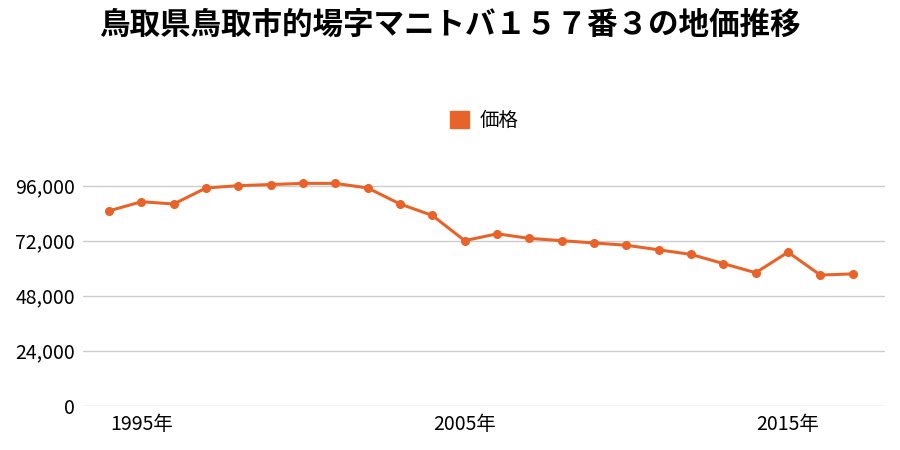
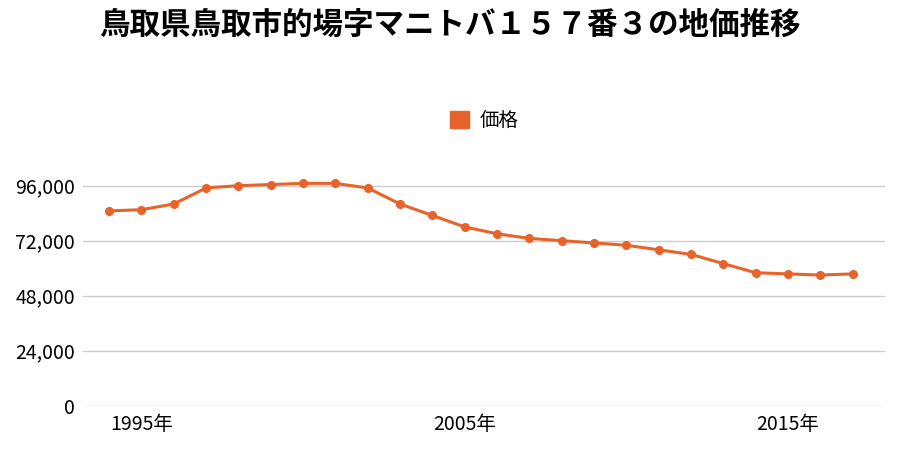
1995年: 89,000 -> 85,500
2005年: 72,000 -> 78,000
2015年: 67,000 -> 57,500
